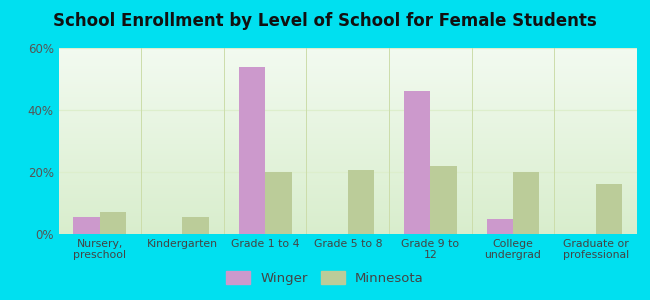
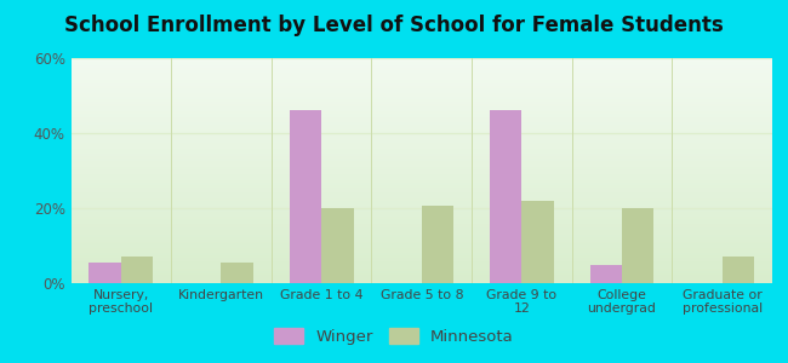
Winger/Grade 1 to 4: 54.0% -> 46.0%
Minnesota/Graduate or professional: 16.0% -> 7.0%
